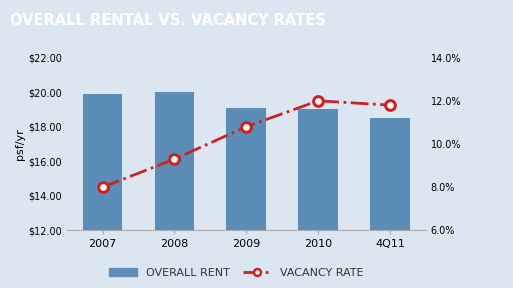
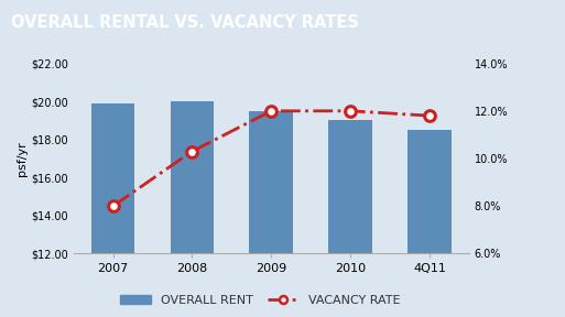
VACANCY RATE/2008: 9.3% -> 10.3%
OVERALL RENT/2009: $19.1 -> $19.5
VACANCY RATE/2009: 10.8% -> 12.0%
